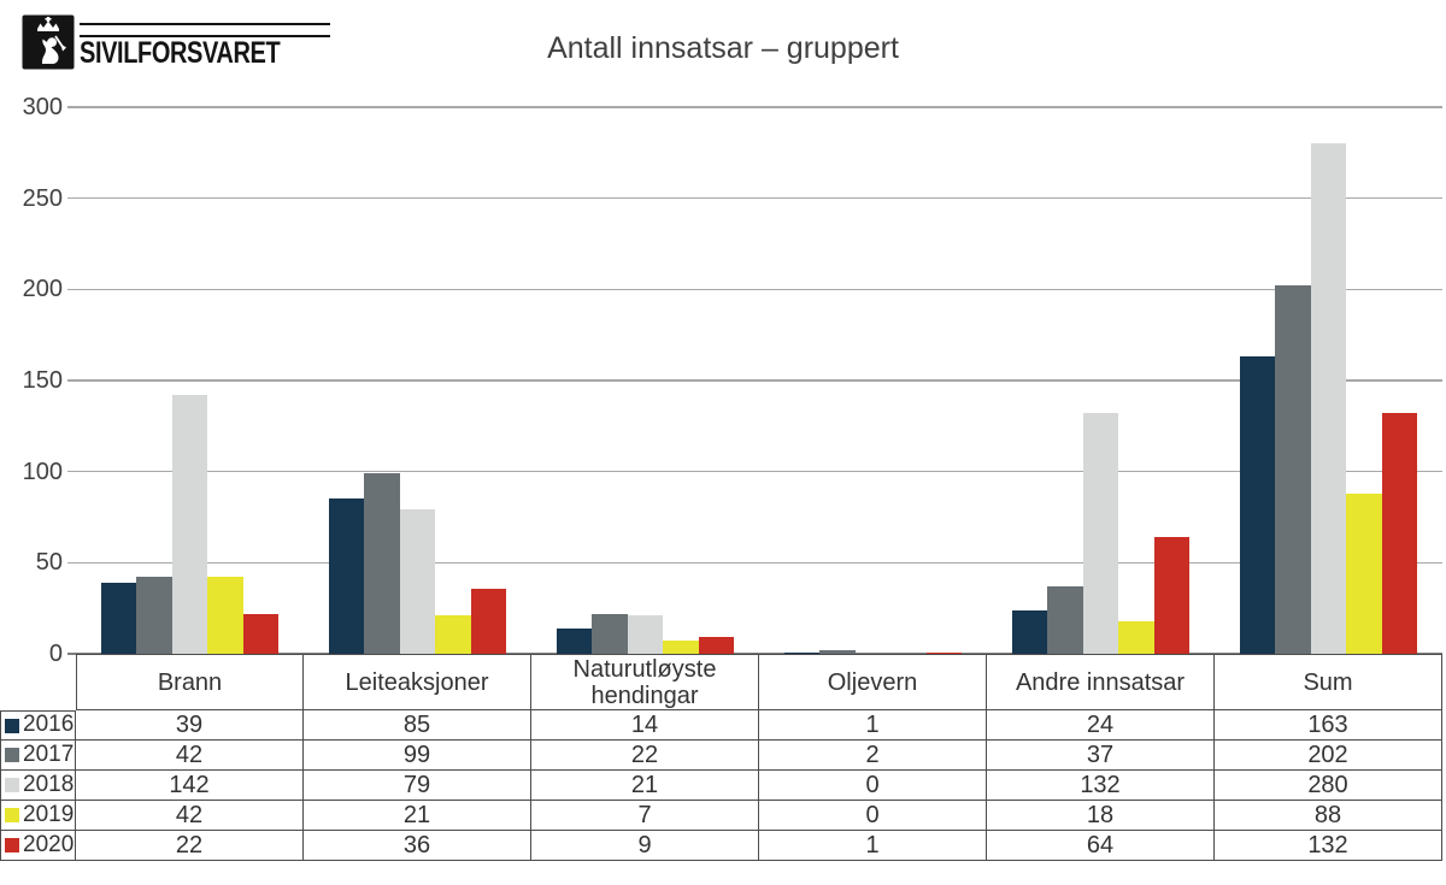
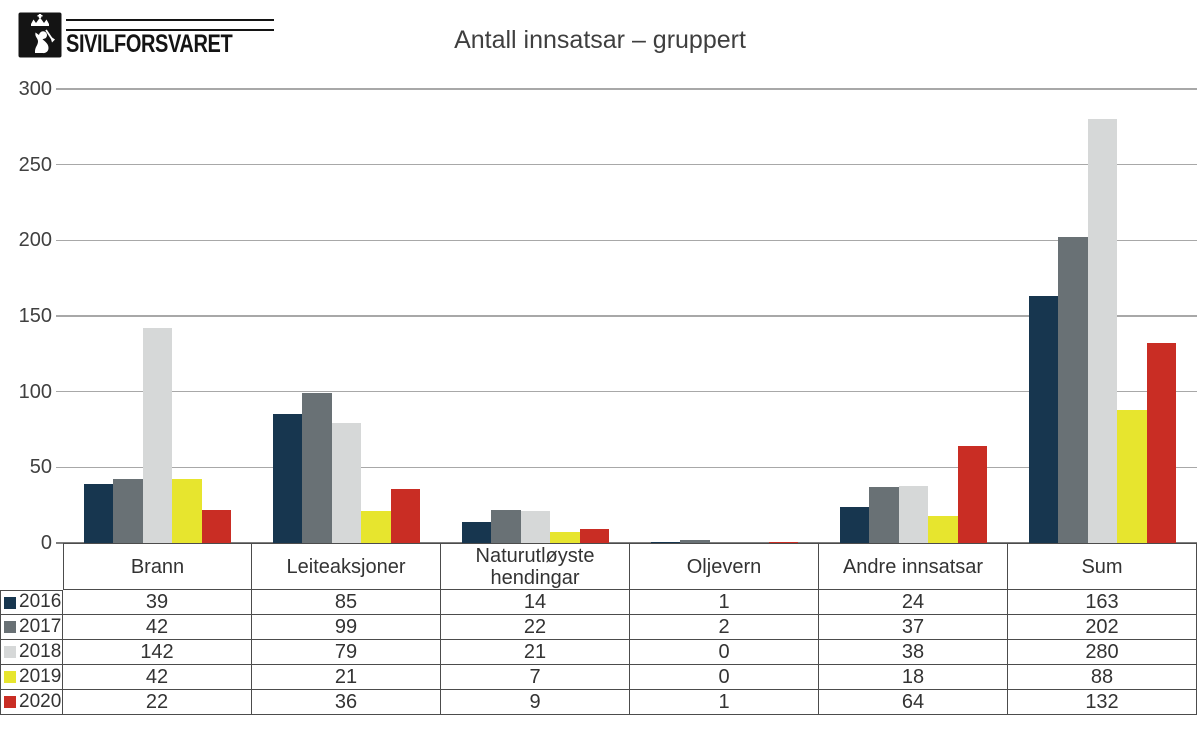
2018/Andre innsatsar: 132 -> 38
